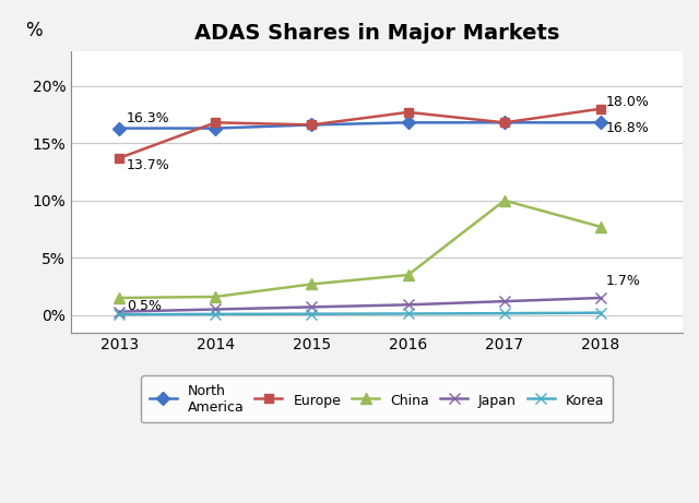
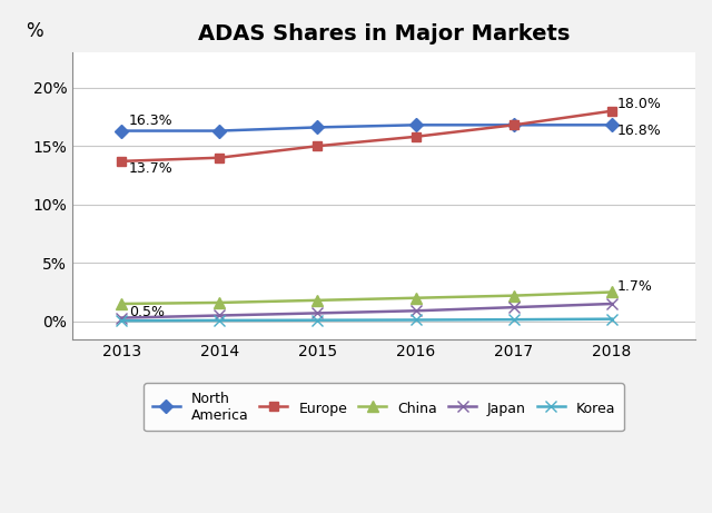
Europe/2014: 16.8% -> 14.0%
Europe/2015: 16.6% -> 15.0%
China/2015: 2.7% -> 1.8%
Europe/2016: 17.7% -> 15.8%
China/2016: 3.5% -> 2.0%
China/2017: 10.0% -> 2.2%
China/2018: 7.7% -> 2.5%
